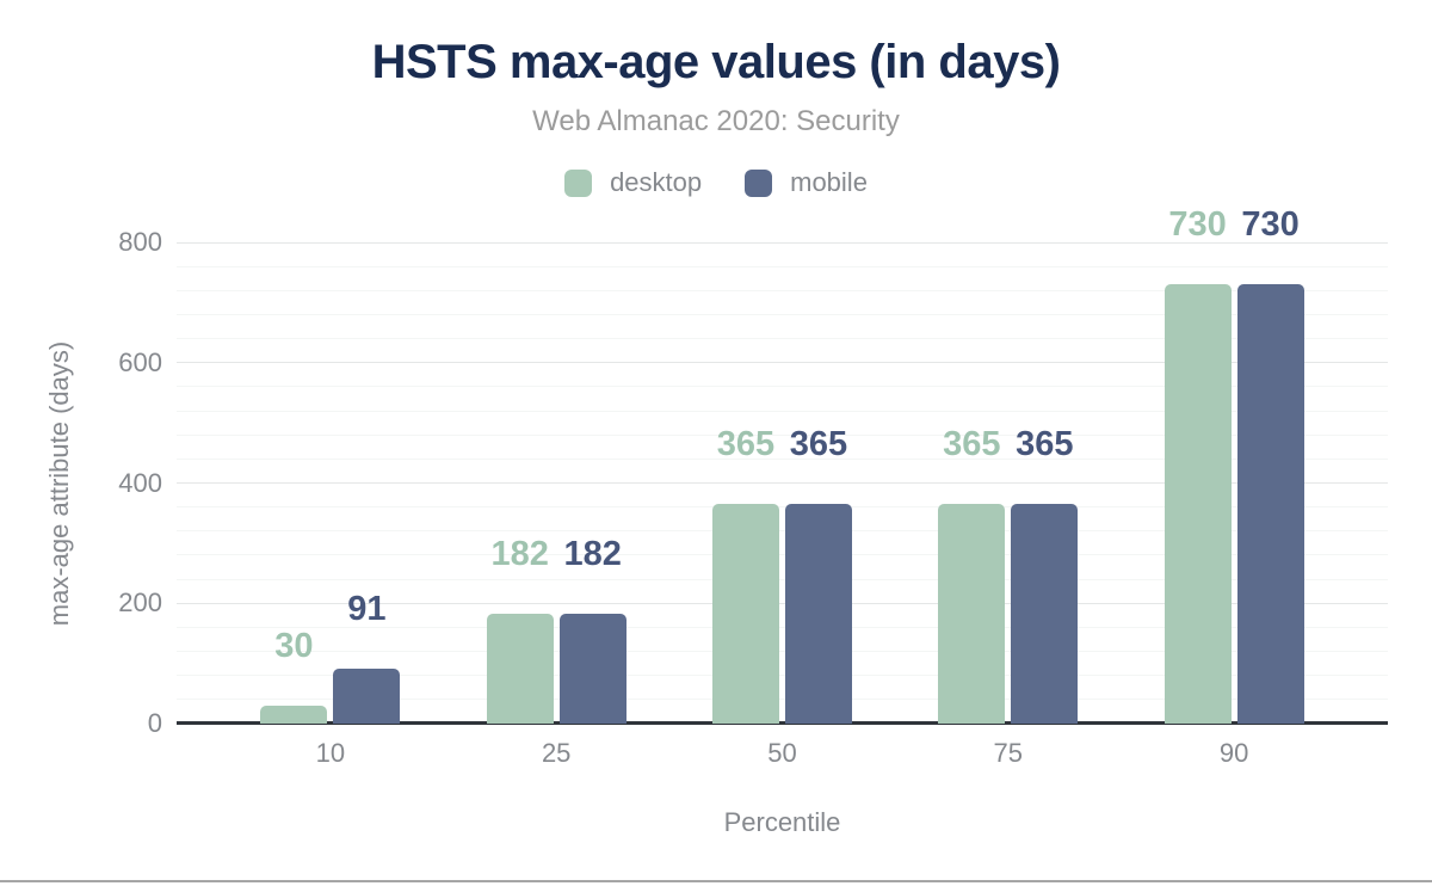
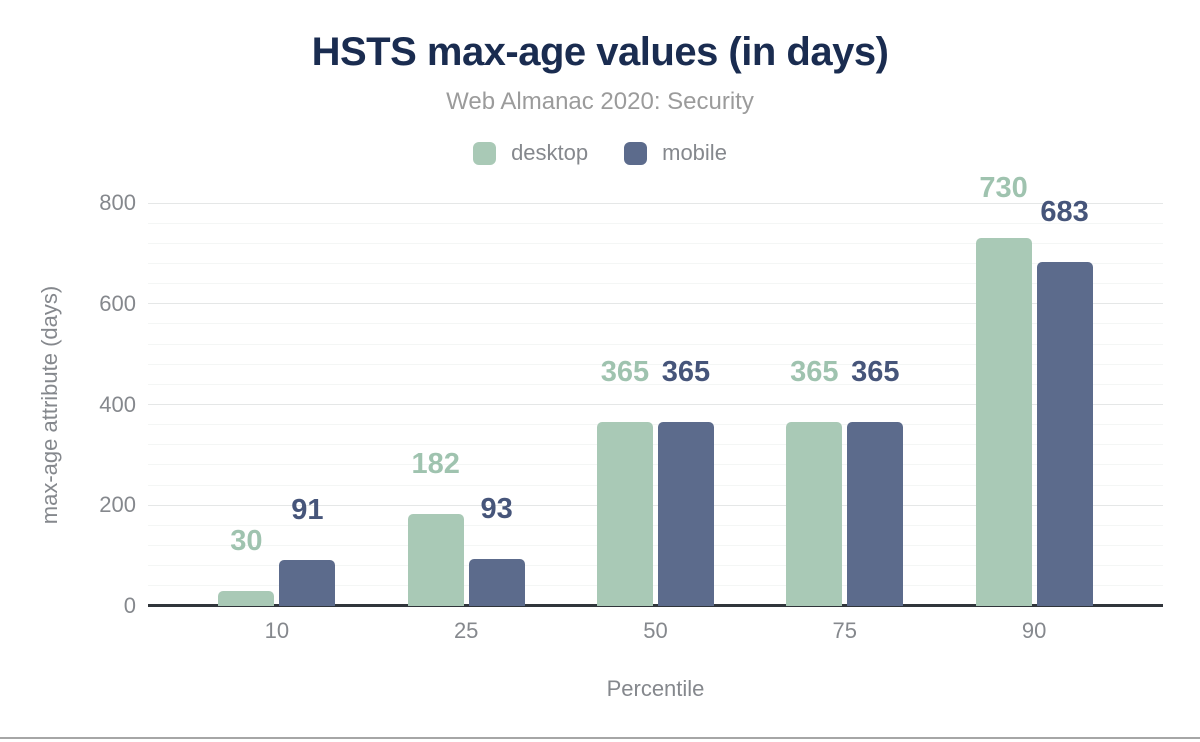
mobile/25: 182 -> 93
mobile/90: 730 -> 683
